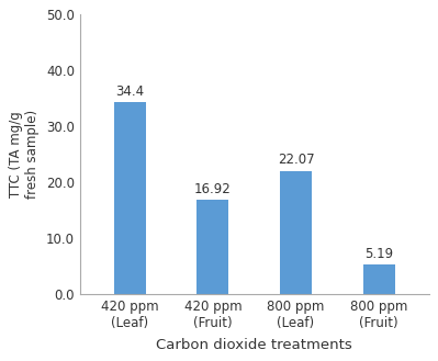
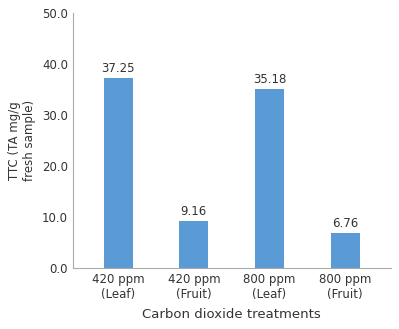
420 ppm (Leaf): 34.4 -> 37.25
420 ppm (Fruit): 16.92 -> 9.16
800 ppm (Leaf): 22.07 -> 35.18
800 ppm (Fruit): 5.19 -> 6.76
